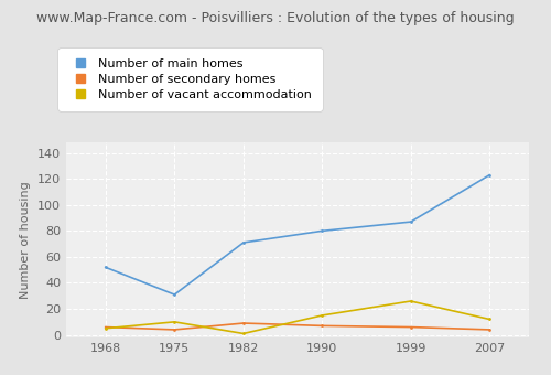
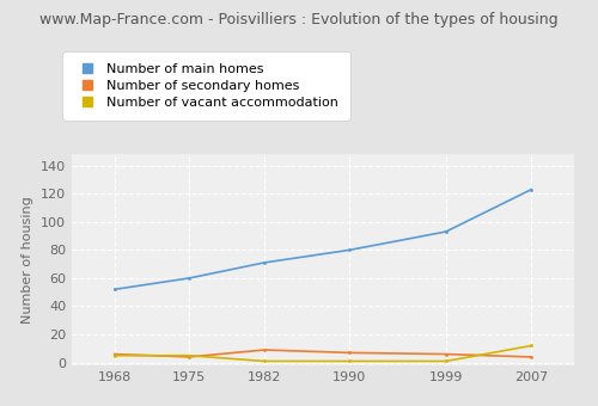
Number of main homes/1975: 31 -> 60
Number of vacant accommodation/1975: 10 -> 5
Number of vacant accommodation/1990: 15 -> 1
Number of main homes/1999: 87 -> 93
Number of vacant accommodation/1999: 26 -> 1
